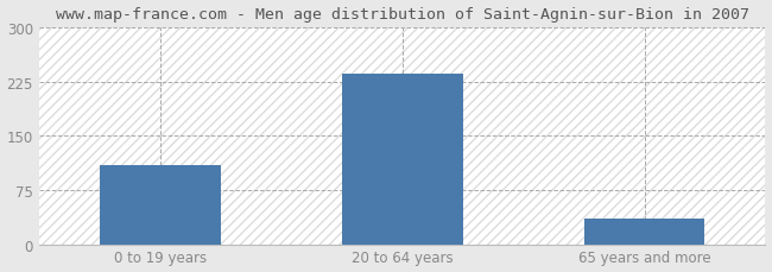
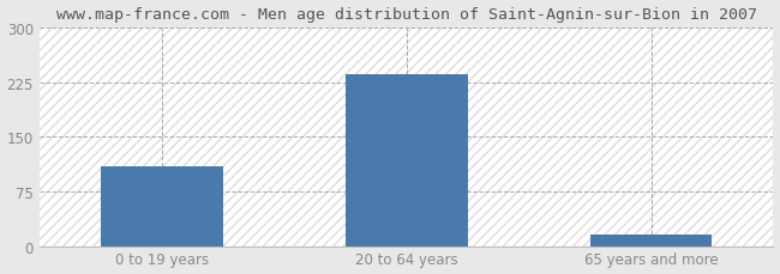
65 years and more: 35 -> 16
